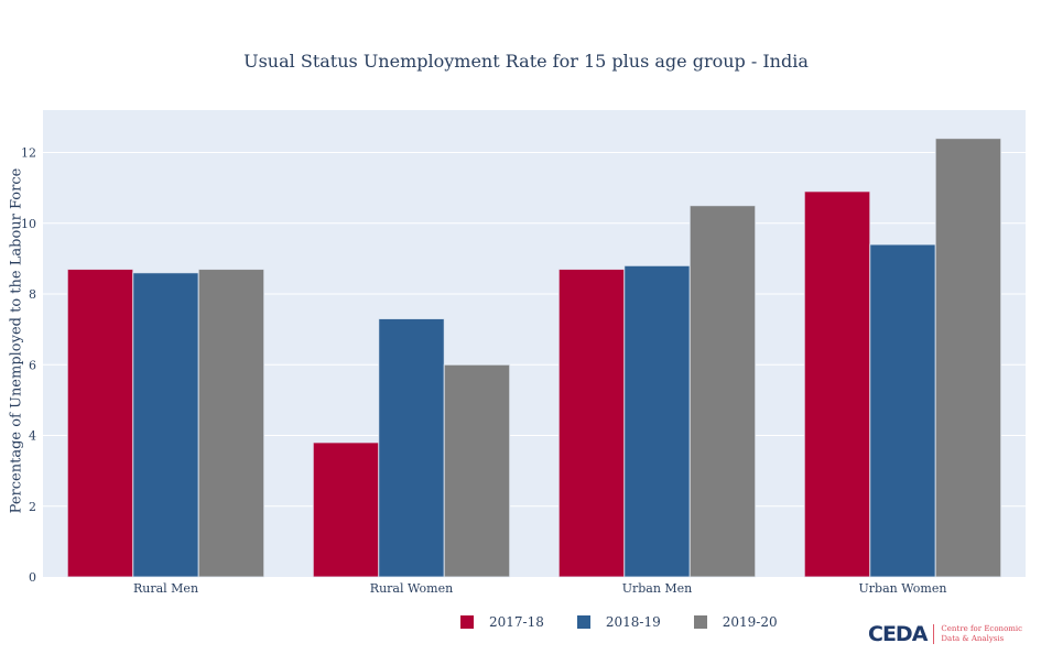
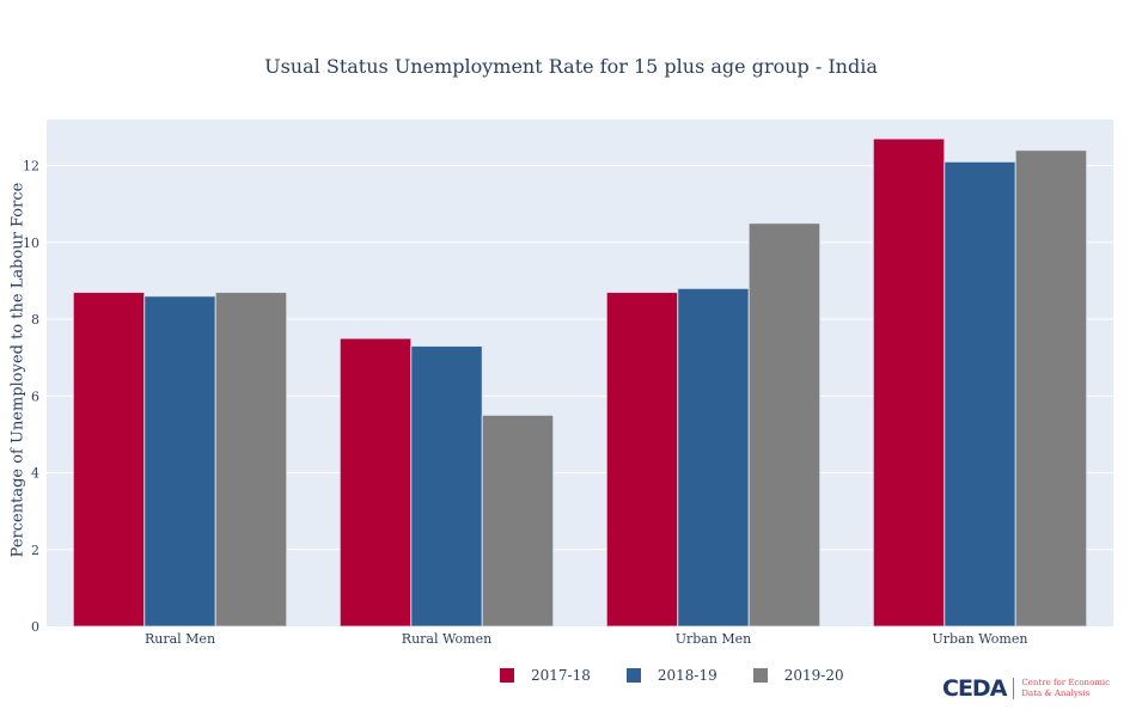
2017-18/Rural Women: 3.8 -> 7.5
2019-20/Rural Women: 6.0 -> 5.5
2017-18/Urban Women: 10.9 -> 12.7
2018-19/Urban Women: 9.4 -> 12.1
